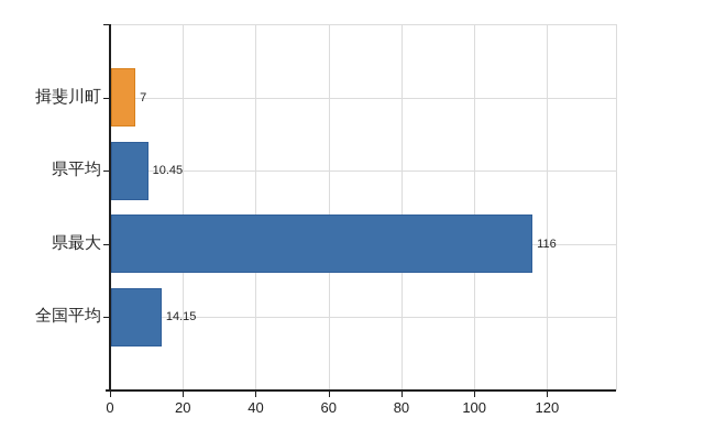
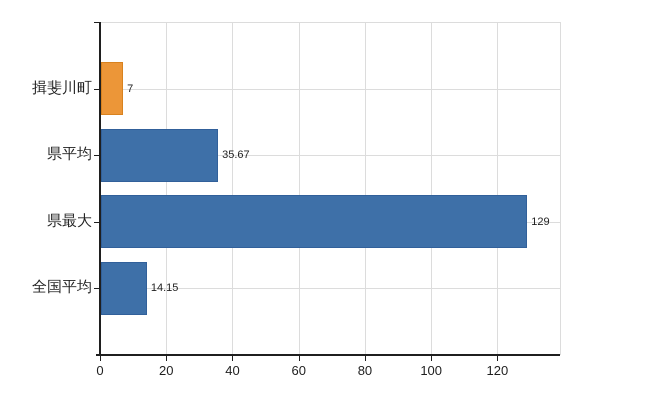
県平均: 10.45 -> 35.67
県最大: 116 -> 129
